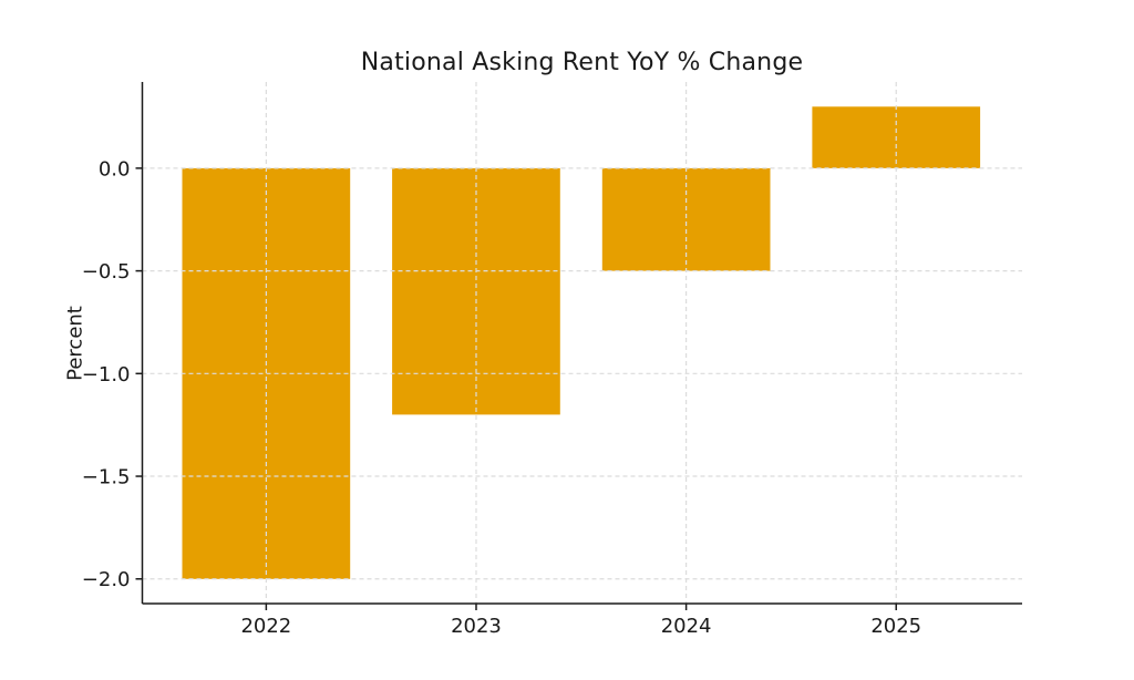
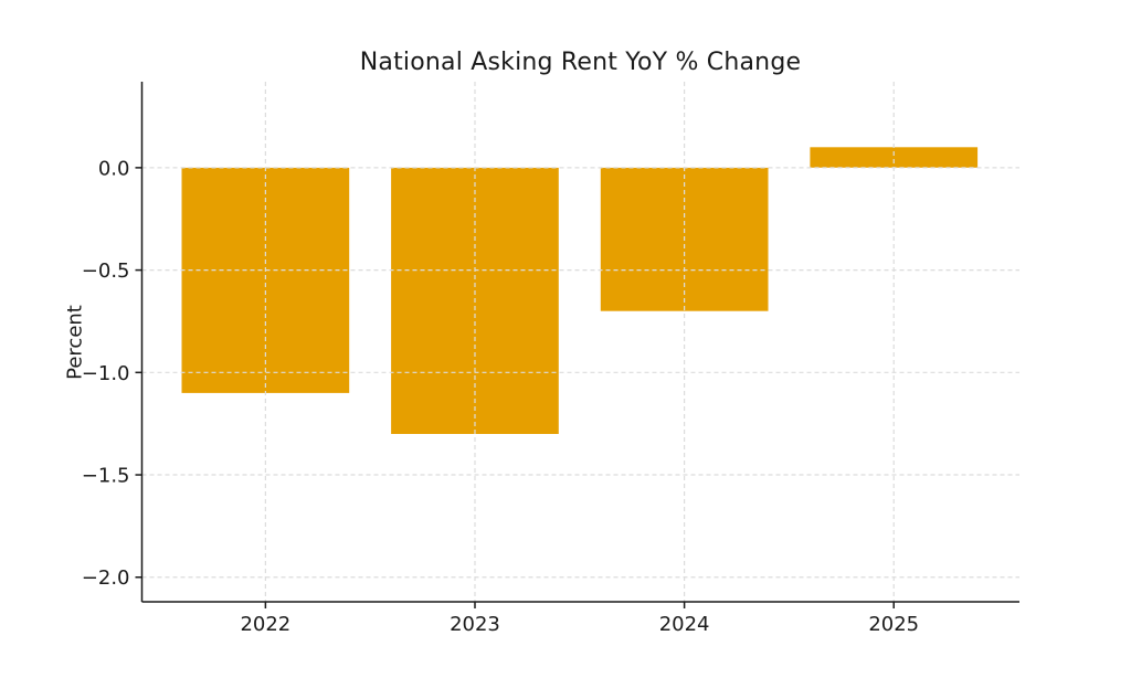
2022: -2.0 -> -1.1
2023: -1.2 -> -1.3
2024: -0.5 -> -0.7
2025: 0.3 -> 0.1
